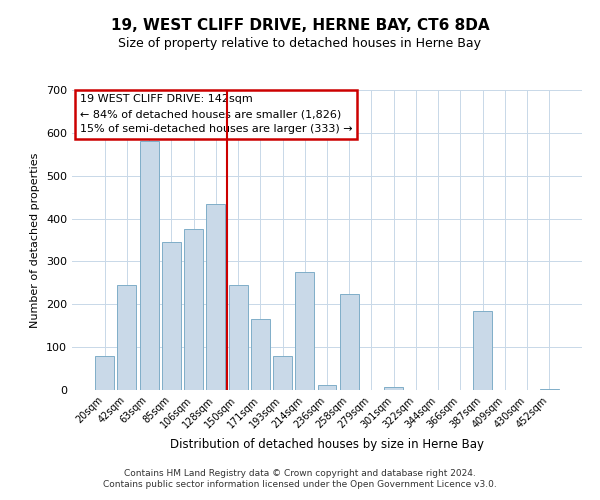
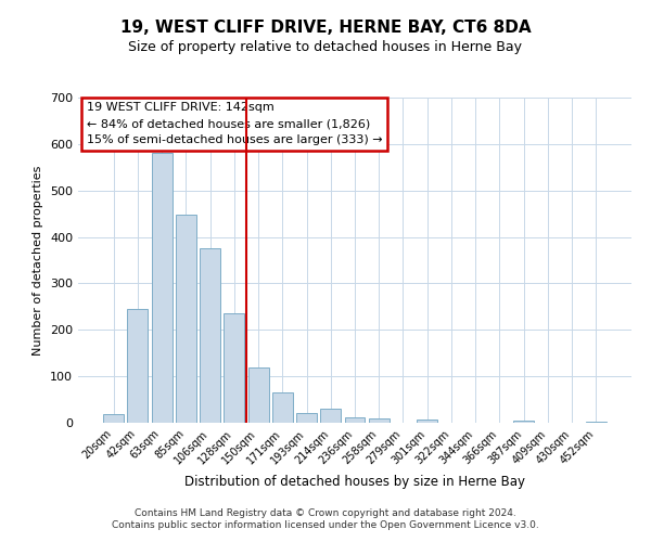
20sqm: 80 -> 18
85sqm: 345 -> 449
128sqm: 435 -> 236
150sqm: 245 -> 120
171sqm: 165 -> 66
193sqm: 80 -> 22
214sqm: 275 -> 30
258sqm: 225 -> 10
387sqm: 185 -> 5
